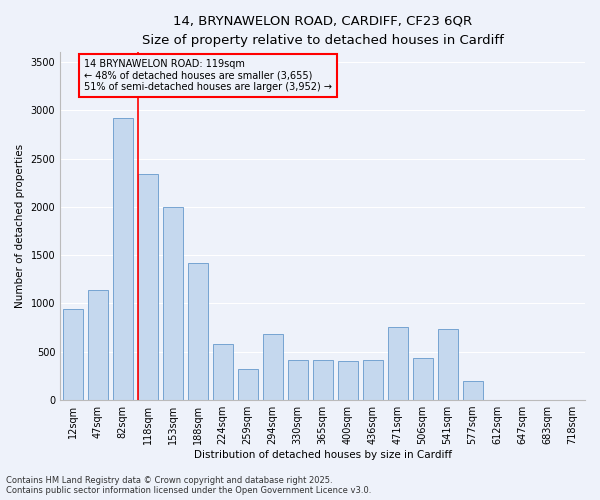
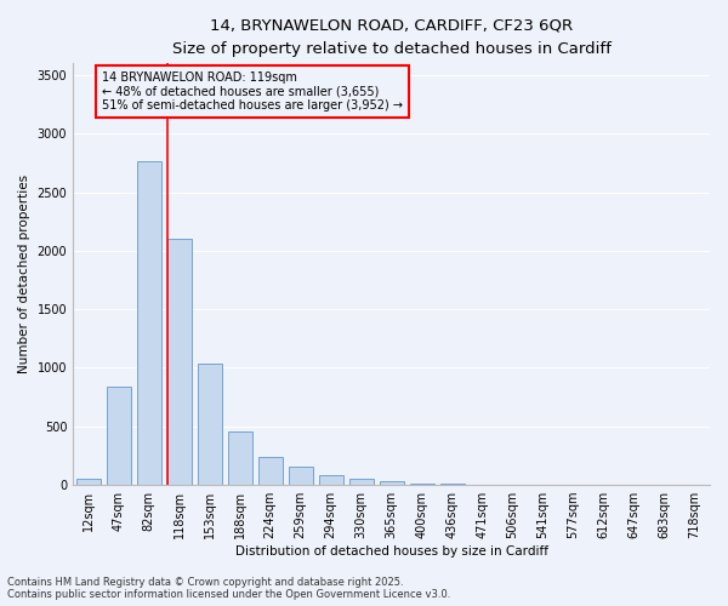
12sqm: 940 -> 60
47sqm: 1140 -> 840
82sqm: 2920 -> 2760
118sqm: 2340 -> 2100
153sqm: 2000 -> 1040
188sqm: 1420 -> 460
224sqm: 580 -> 240
259sqm: 320 -> 160
294sqm: 680 -> 80
330sqm: 420 -> 50
365sqm: 420 -> 30
400sqm: 400 -> 20
436sqm: 420 -> 10
471sqm: 760 -> 0
506sqm: 440 -> 0
541sqm: 740 -> 0
577sqm: 200 -> 0
